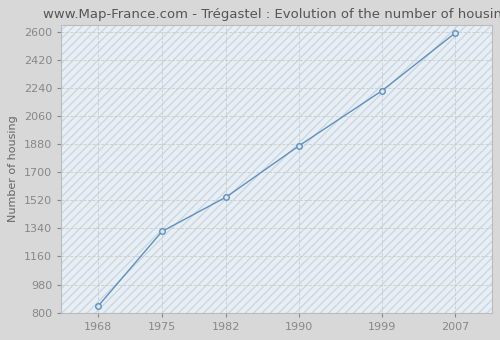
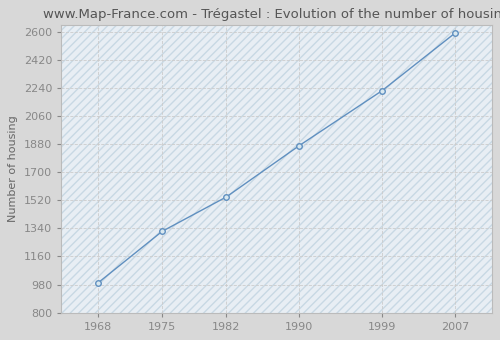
1968: 840 -> 990
